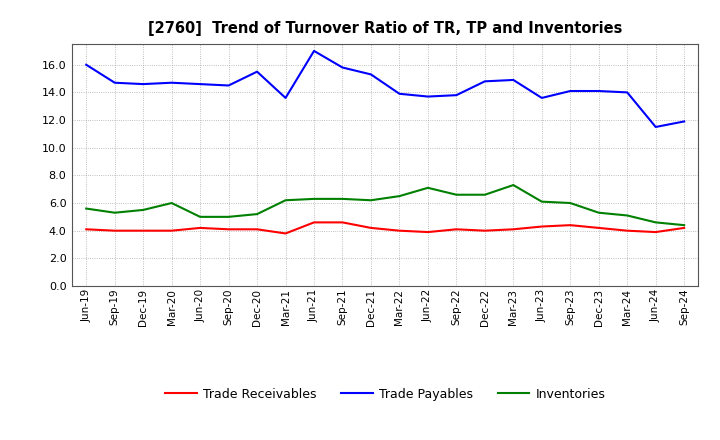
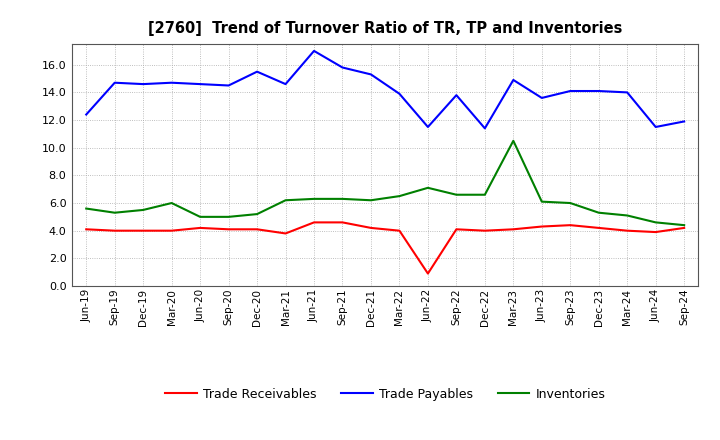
Trade Payables/Jun-19: 16.0 -> 12.4
Trade Payables/Mar-21: 13.6 -> 14.6
Trade Receivables/Jun-22: 3.9 -> 0.9
Trade Payables/Jun-22: 13.7 -> 11.5
Trade Payables/Dec-22: 14.8 -> 11.4
Inventories/Mar-23: 7.3 -> 10.5
